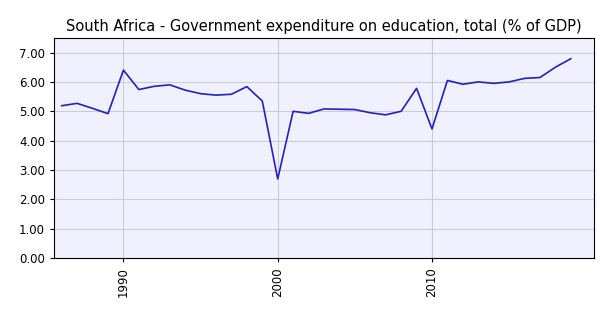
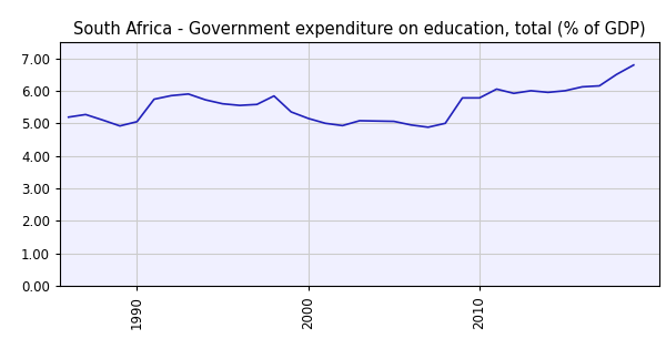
1990: 6.40 -> 5.05
2000: 2.70 -> 5.15
2010: 4.40 -> 5.78
